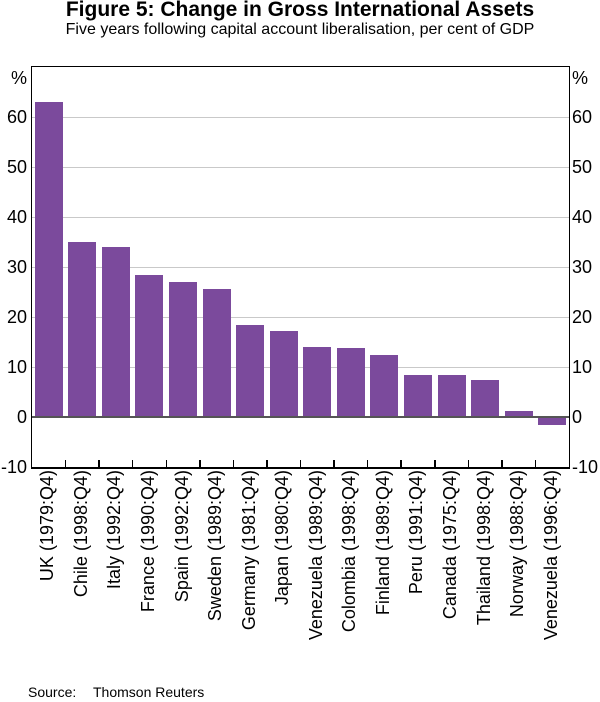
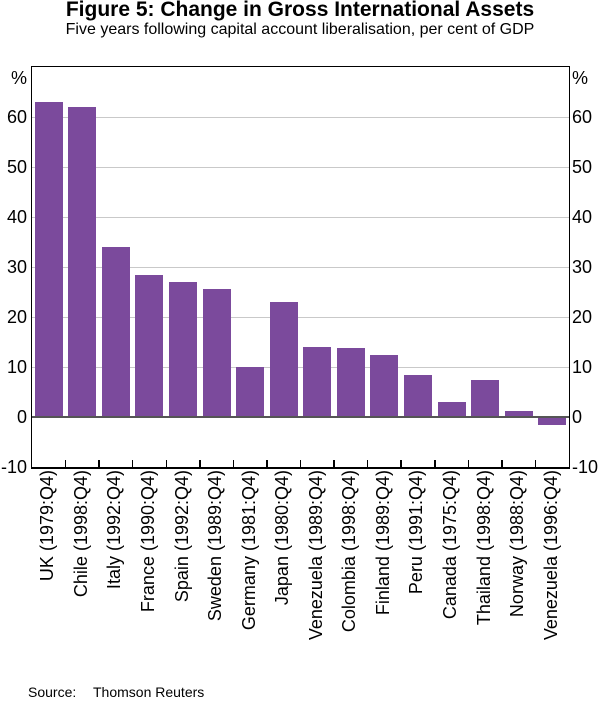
Chile (1998:Q4): 35 -> 62
Germany (1981:Q4): 18 -> 10
Japan (1980:Q4): 17 -> 23
Canada (1975:Q4): 8 -> 3
